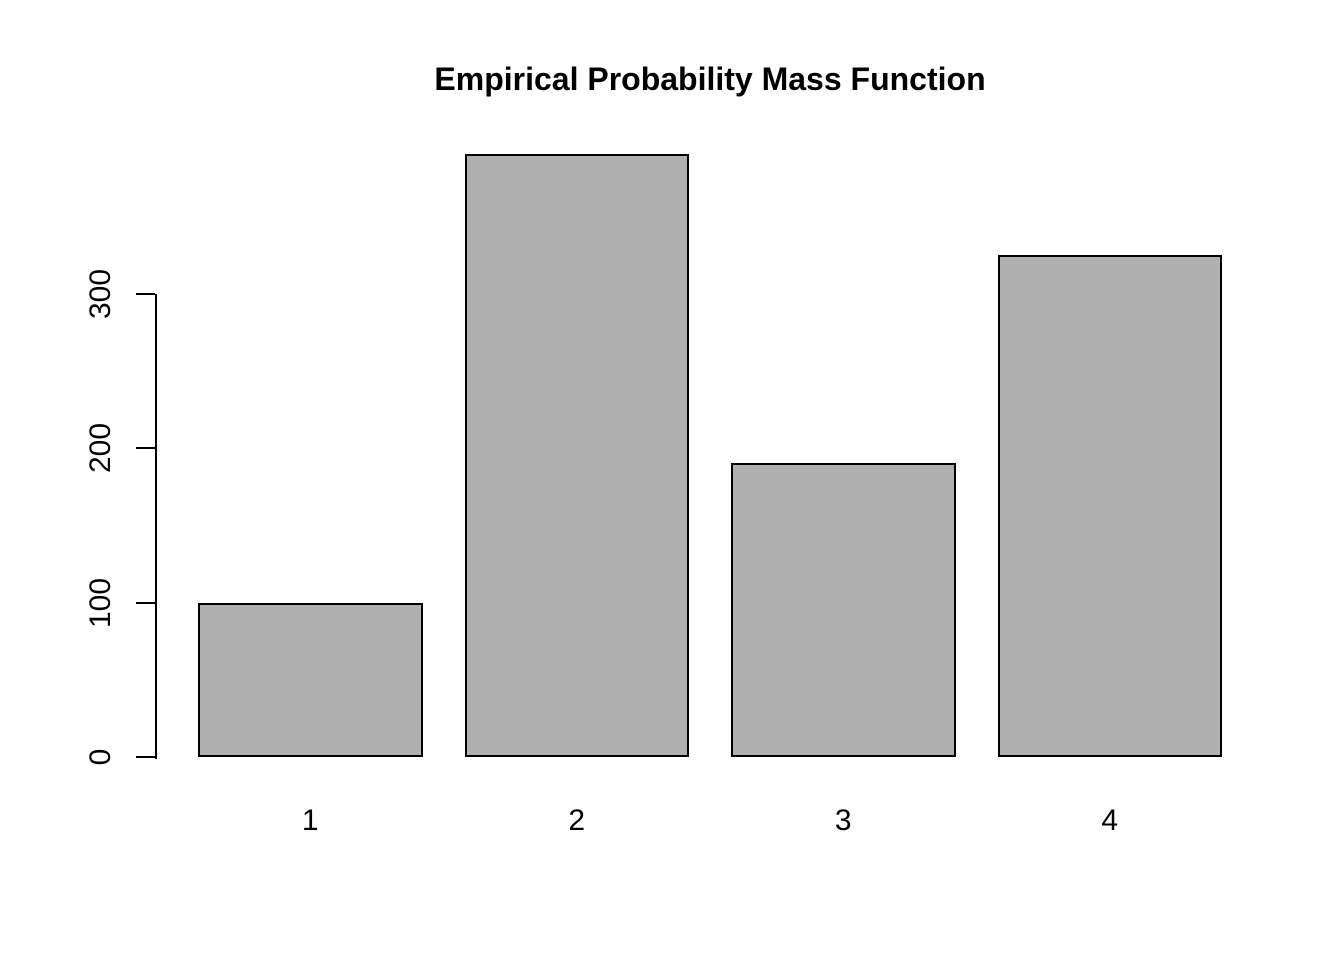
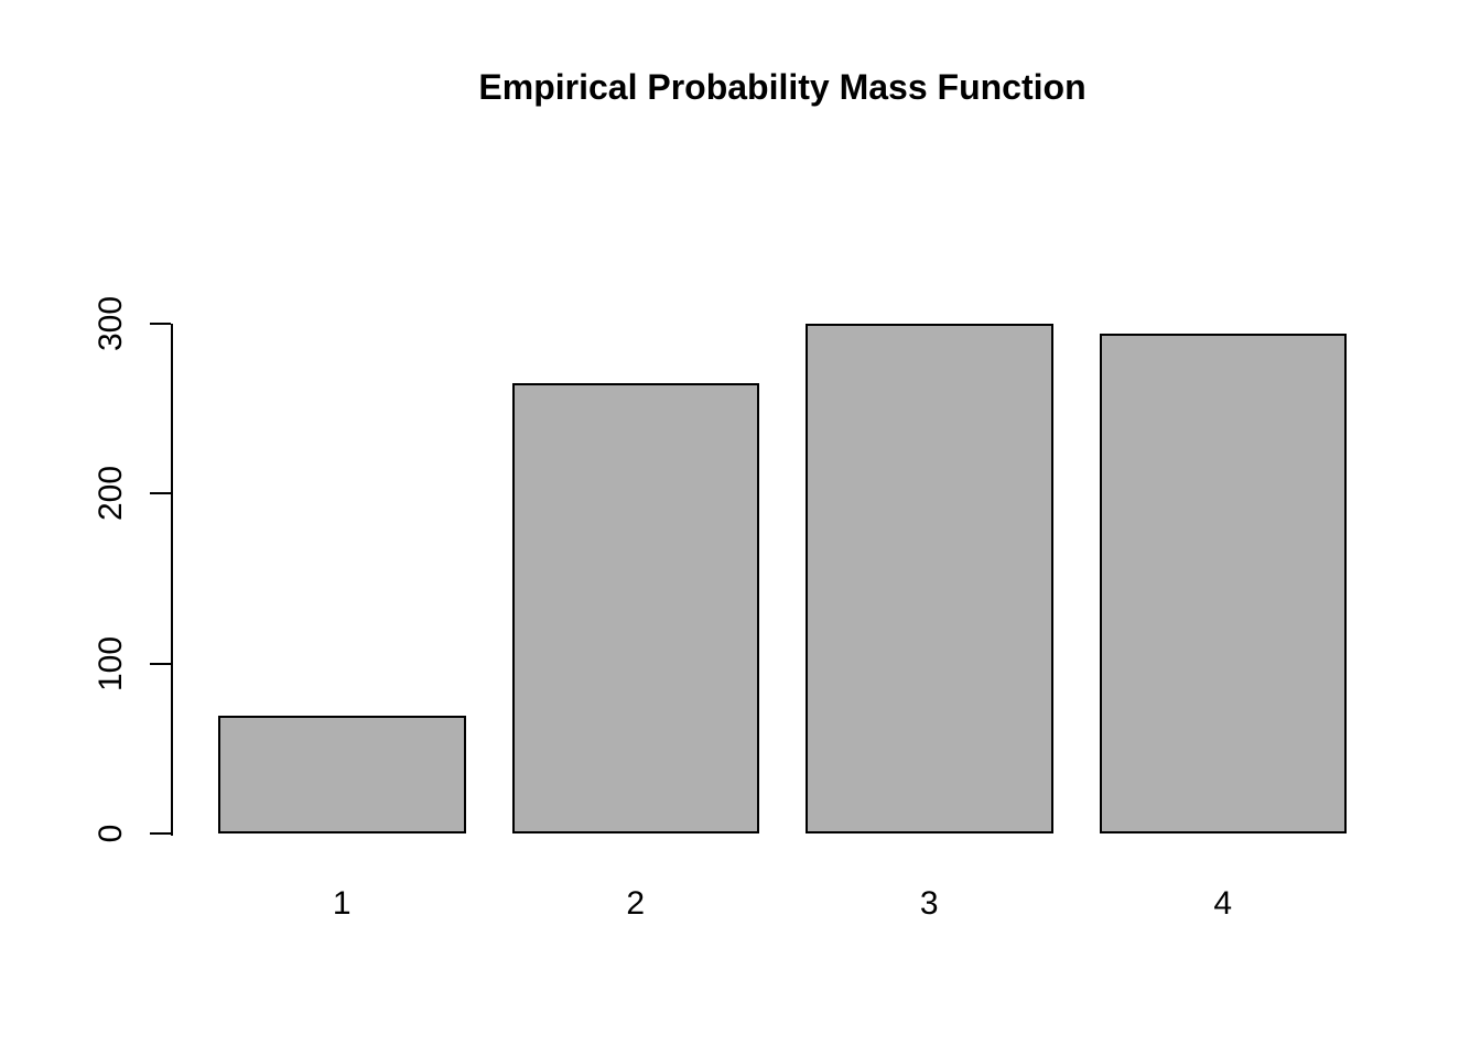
1: 100 -> 69
2: 390 -> 265
3: 190 -> 300
4: 325 -> 294
